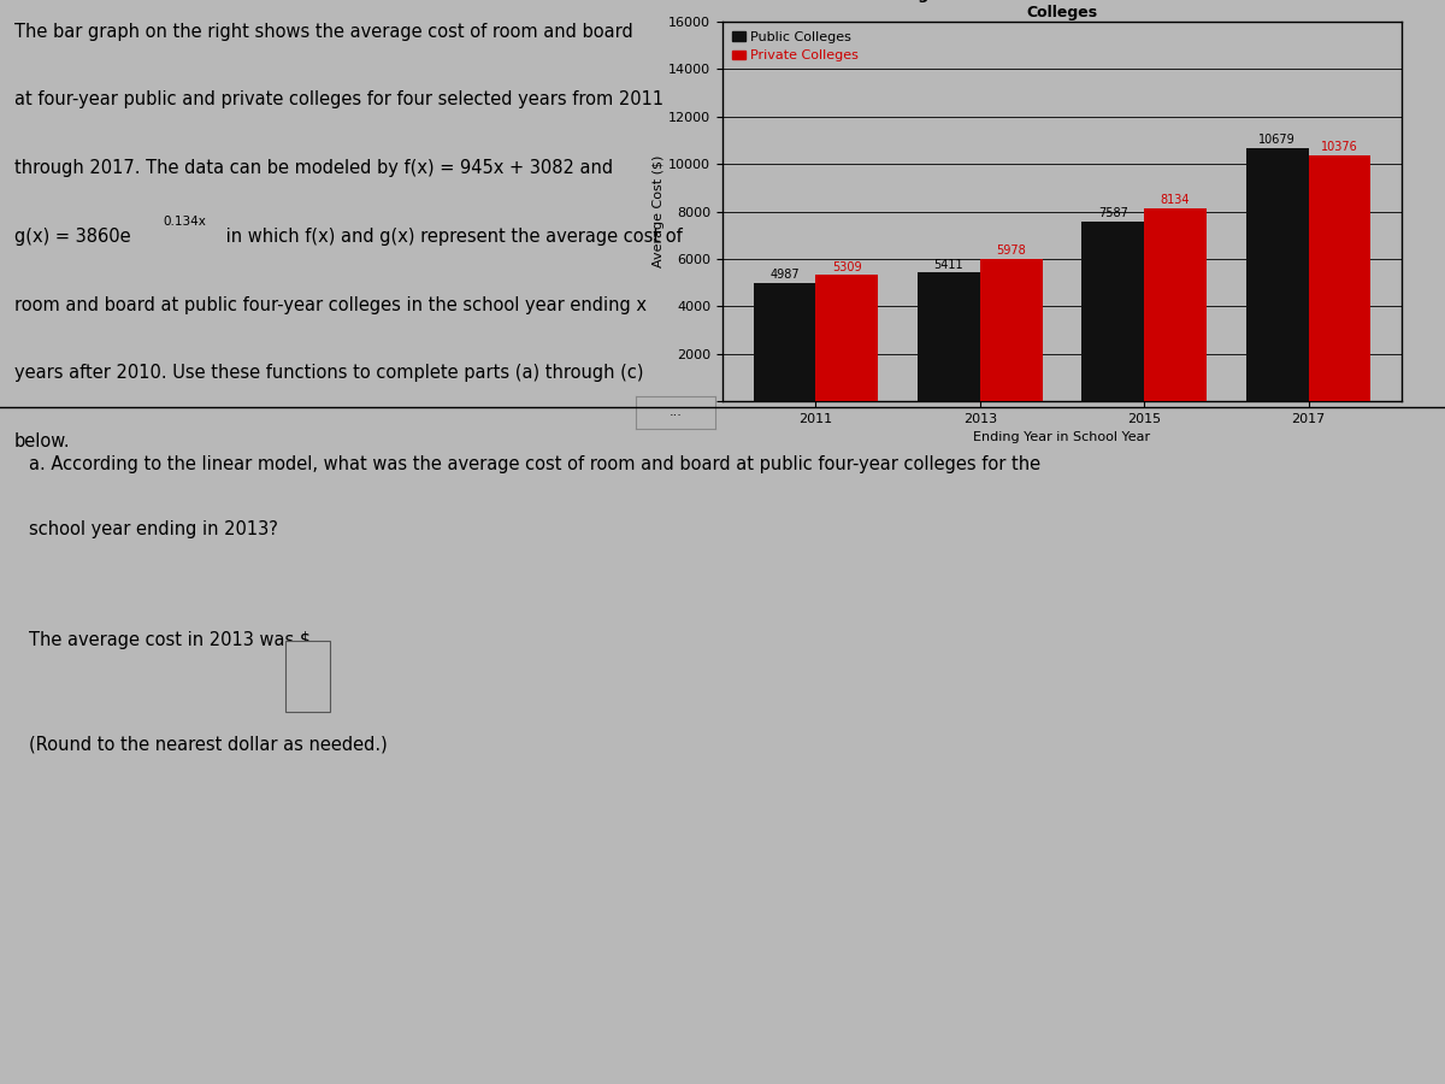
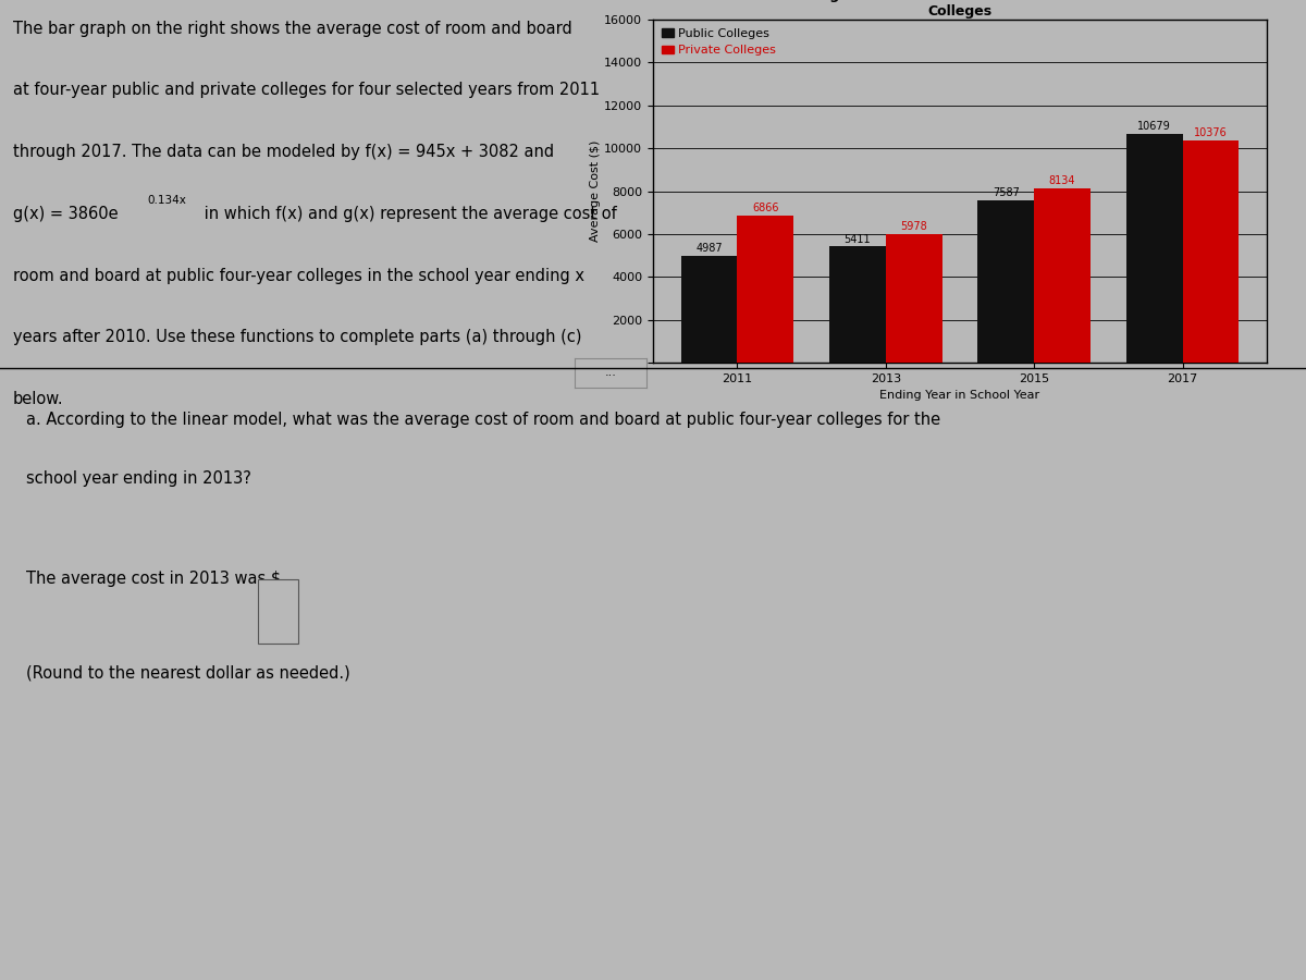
Private Colleges/2011: 5309 -> 6866
